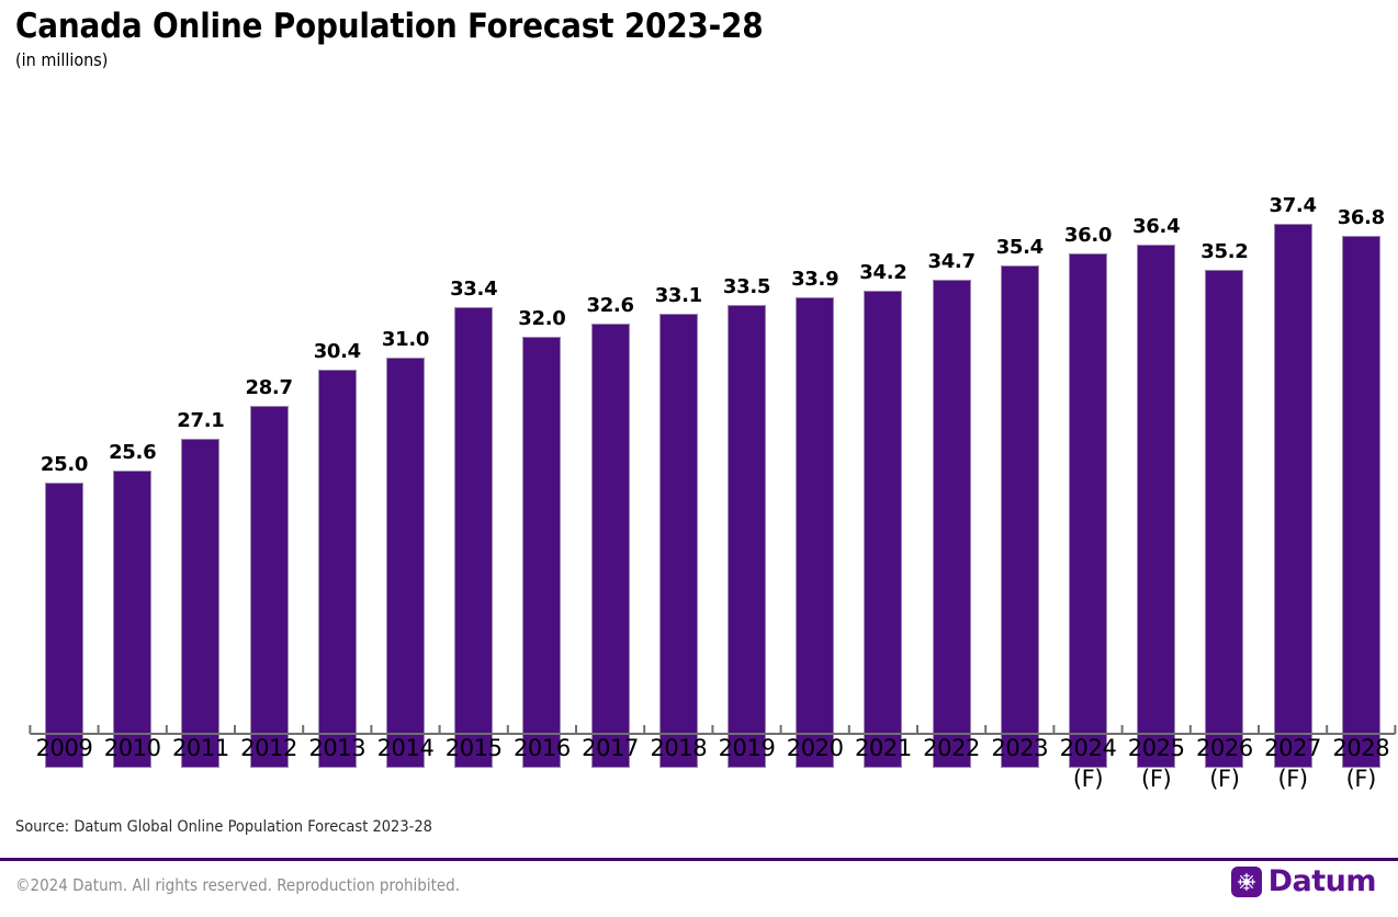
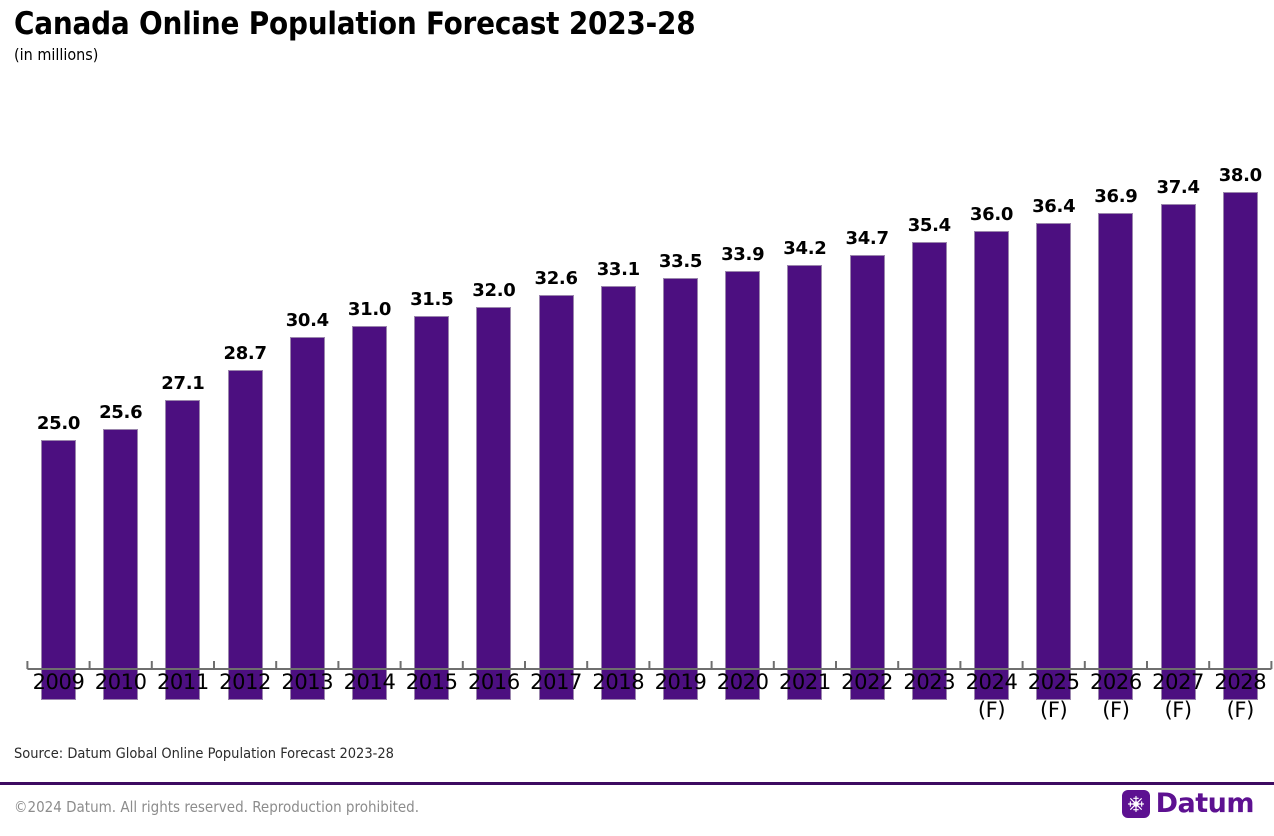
2015: 33.4 -> 31.5
2026 (F): 35.2 -> 36.9
2028 (F): 36.8 -> 38.0
